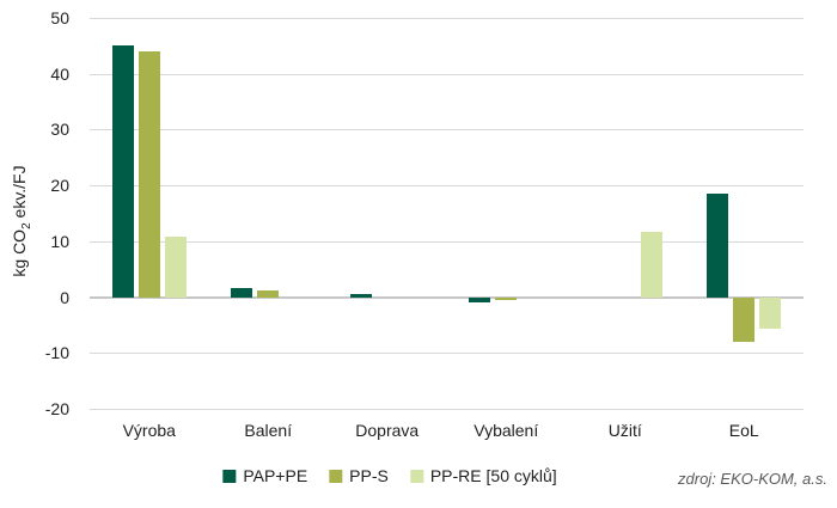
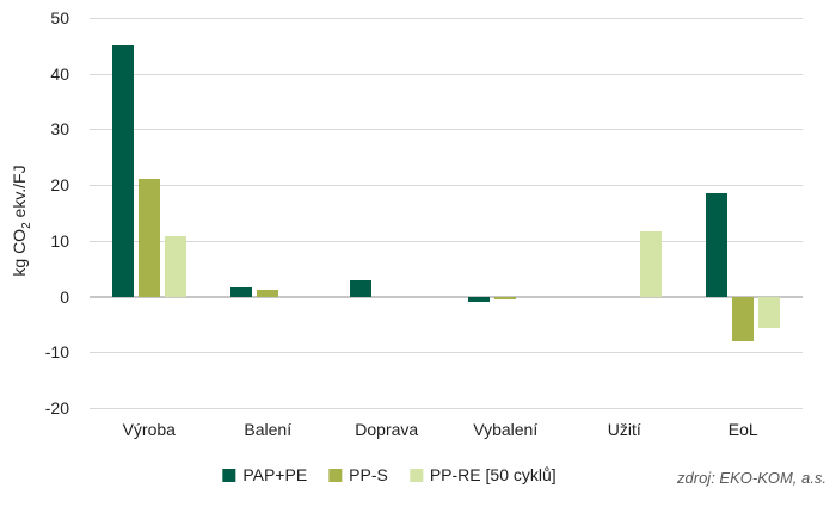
PP-S/Výroba: 44 -> 21
PAP+PE/Doprava: 1 -> 3
